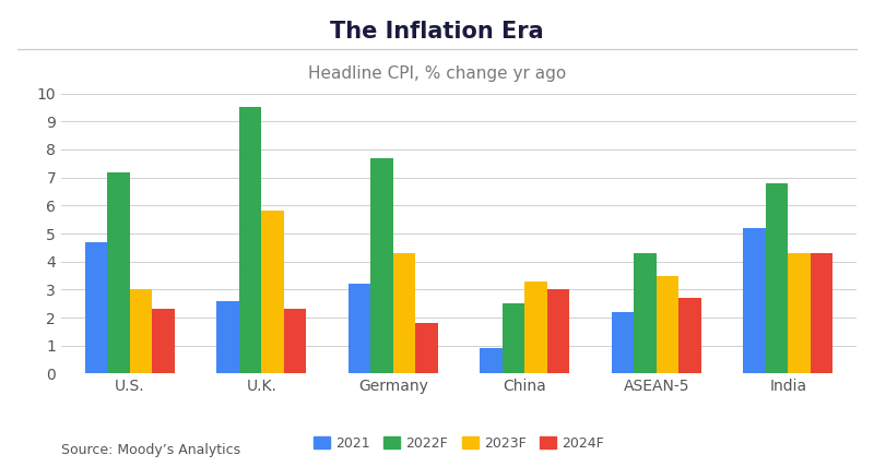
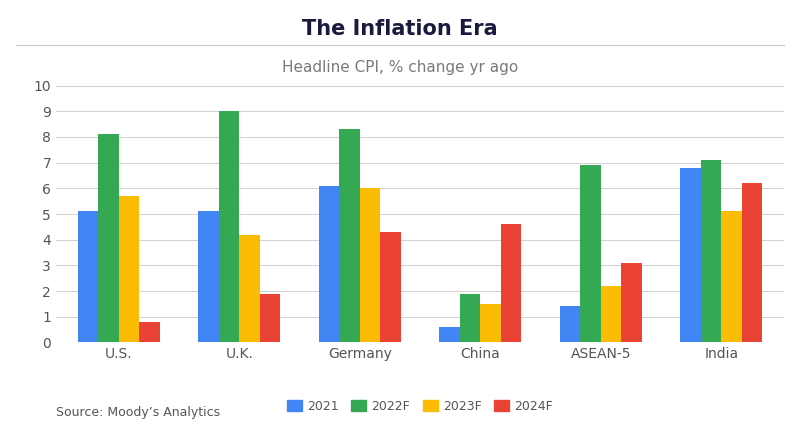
2021/U.S.: 4.7 -> 5.1
2022F/U.S.: 7.2 -> 8.1
2023F/U.S.: 3.0 -> 5.7
2024F/U.S.: 2.3 -> 0.8
2021/U.K.: 2.6 -> 5.1
2022F/U.K.: 9.5 -> 9.0
2023F/U.K.: 5.8 -> 4.2
2024F/U.K.: 2.3 -> 1.9
2021/Germany: 3.2 -> 6.1
2022F/Germany: 7.7 -> 8.3
2023F/Germany: 4.3 -> 6.0
2024F/Germany: 1.8 -> 4.3
2021/China: 0.9 -> 0.6
2022F/China: 2.5 -> 1.9
2023F/China: 3.3 -> 1.5
2024F/China: 3.0 -> 4.6
2021/ASEAN-5: 2.2 -> 1.4
2022F/ASEAN-5: 4.3 -> 6.9
2023F/ASEAN-5: 3.5 -> 2.2
2024F/ASEAN-5: 2.7 -> 3.1
2021/India: 5.2 -> 6.8
2022F/India: 6.8 -> 7.1
2023F/India: 4.3 -> 5.1
2024F/India: 4.3 -> 6.2
